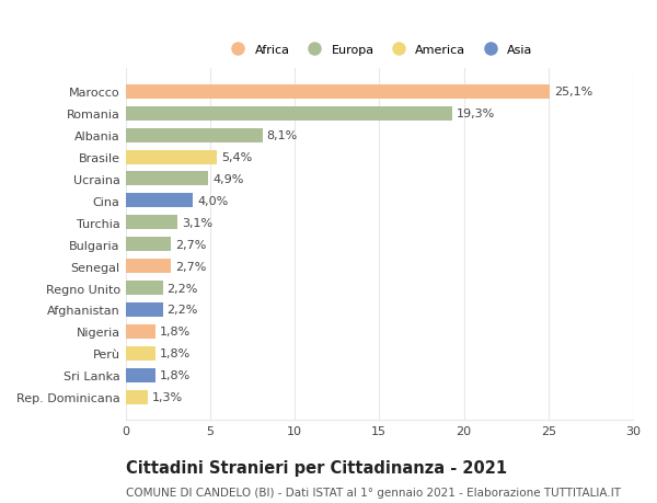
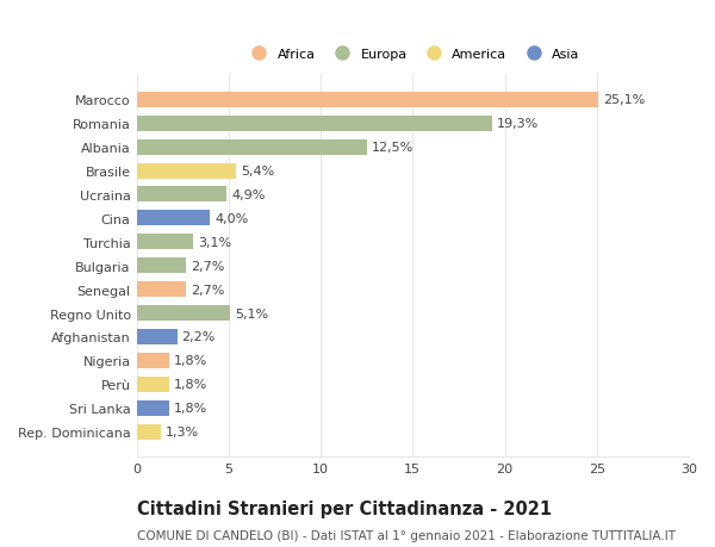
Albania: 8,1% -> 12,5%
Regno Unito: 2,2% -> 5,1%
